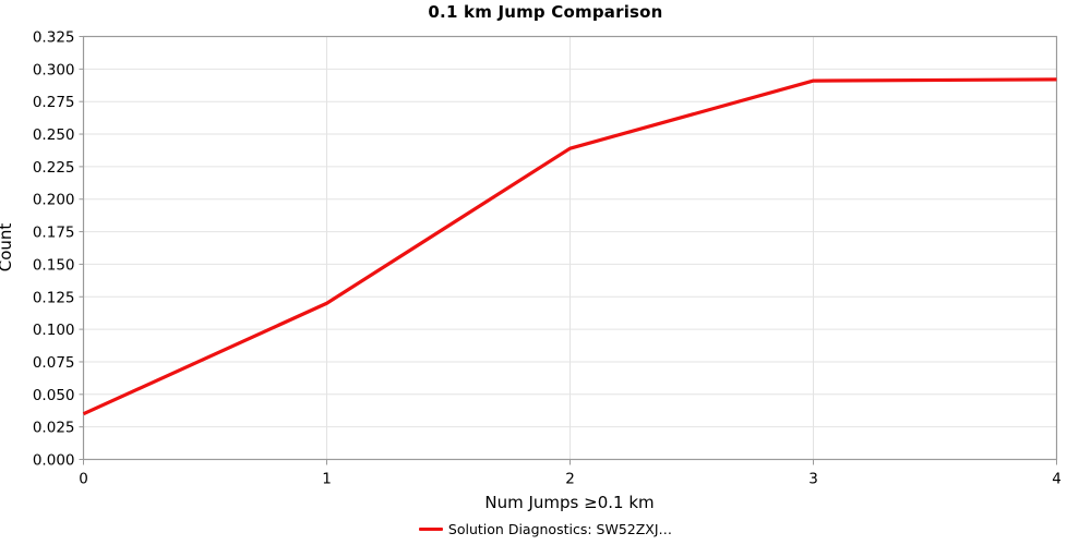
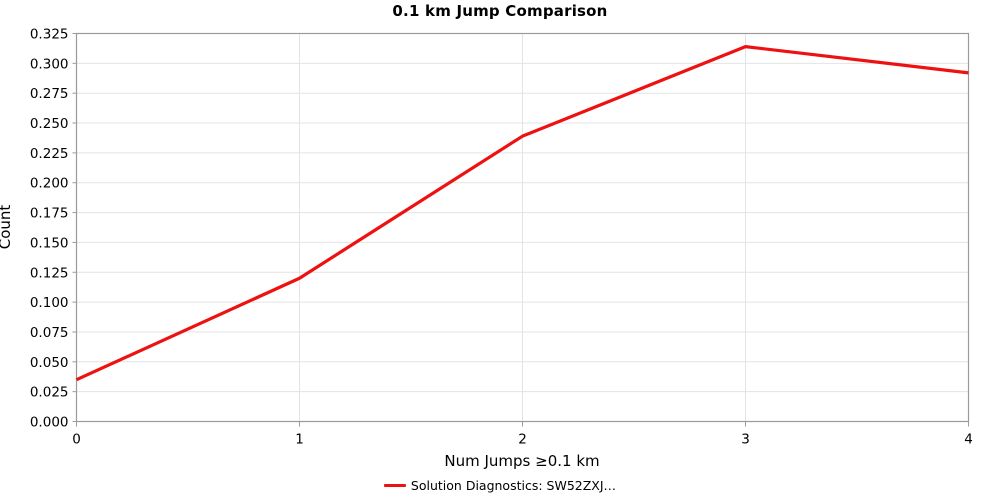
3: 0.291 -> 0.314
